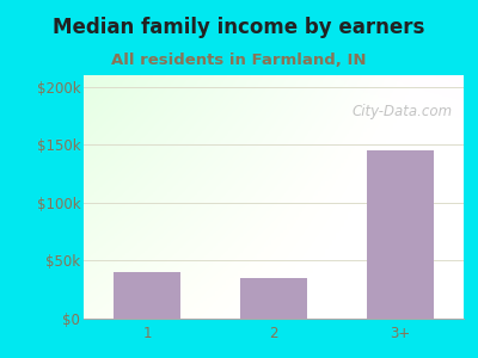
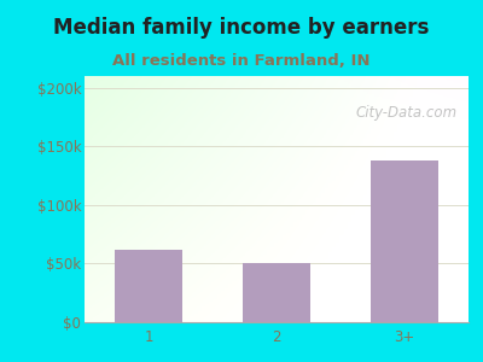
1: $40k -> $62k
2: $35k -> $50k
3+: $145k -> $138k
